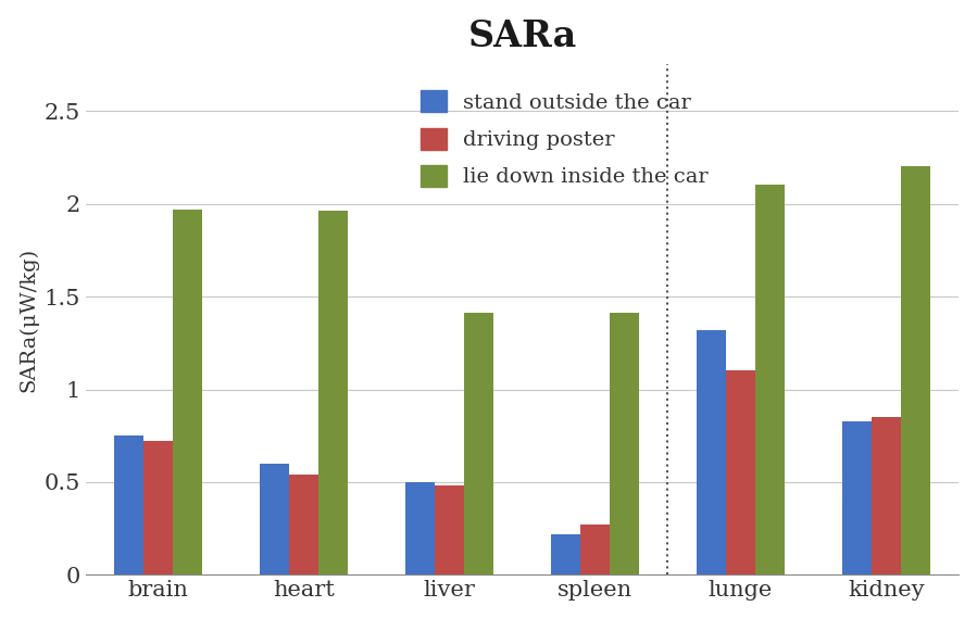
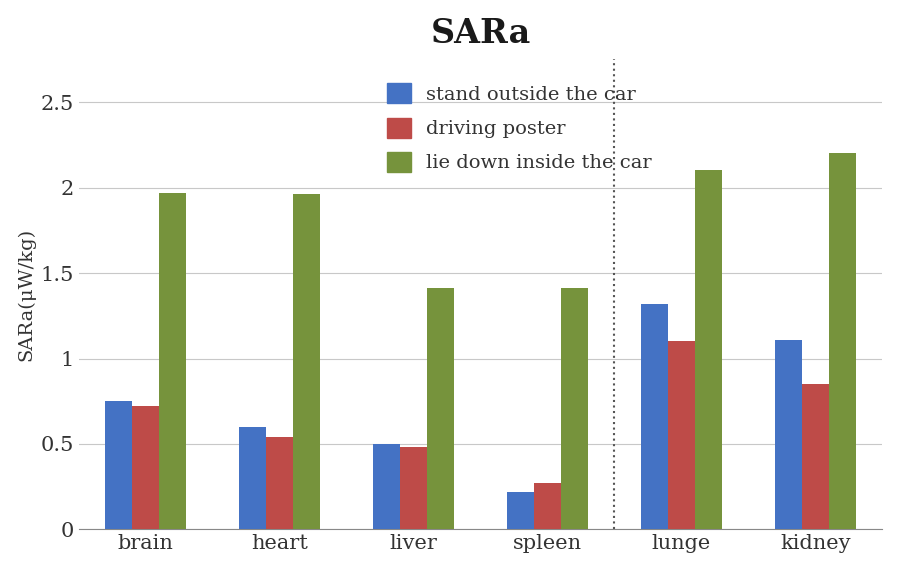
stand outside the car/kidney: 0.83 -> 1.11
